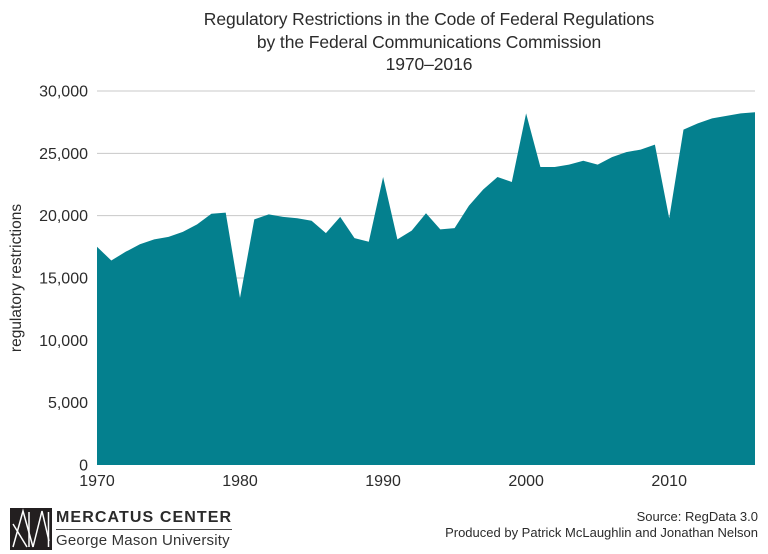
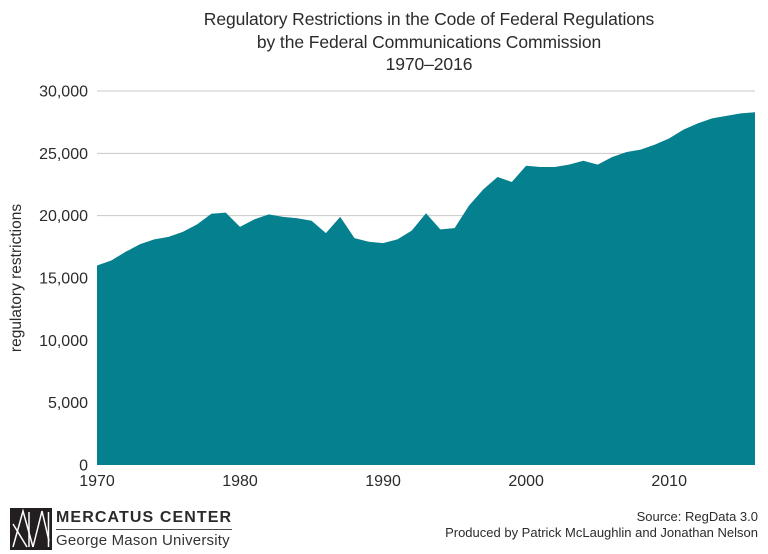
1970: 17500 -> 16000
1980: 13400 -> 19100
1990: 23100 -> 17800
2000: 28200 -> 24000
2010: 19800 -> 26200
